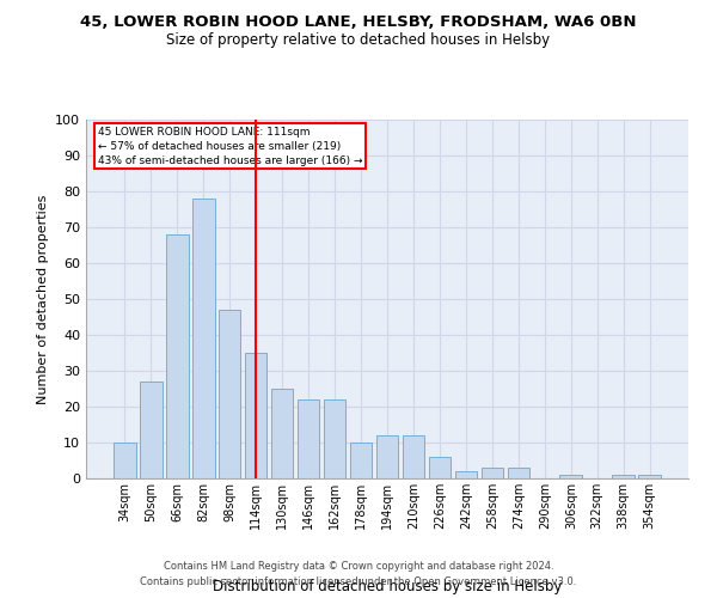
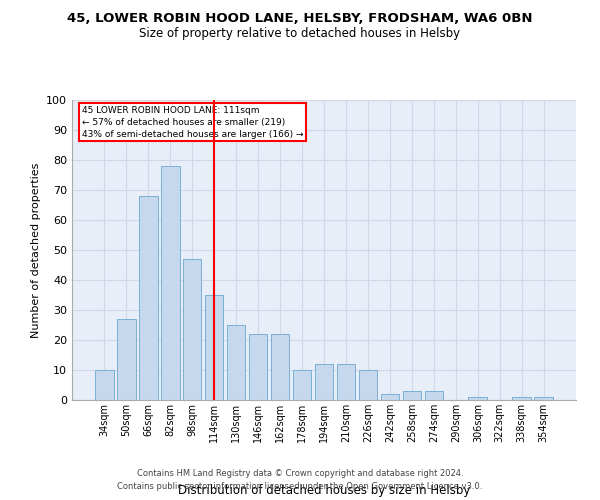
226sqm: 6 -> 10
